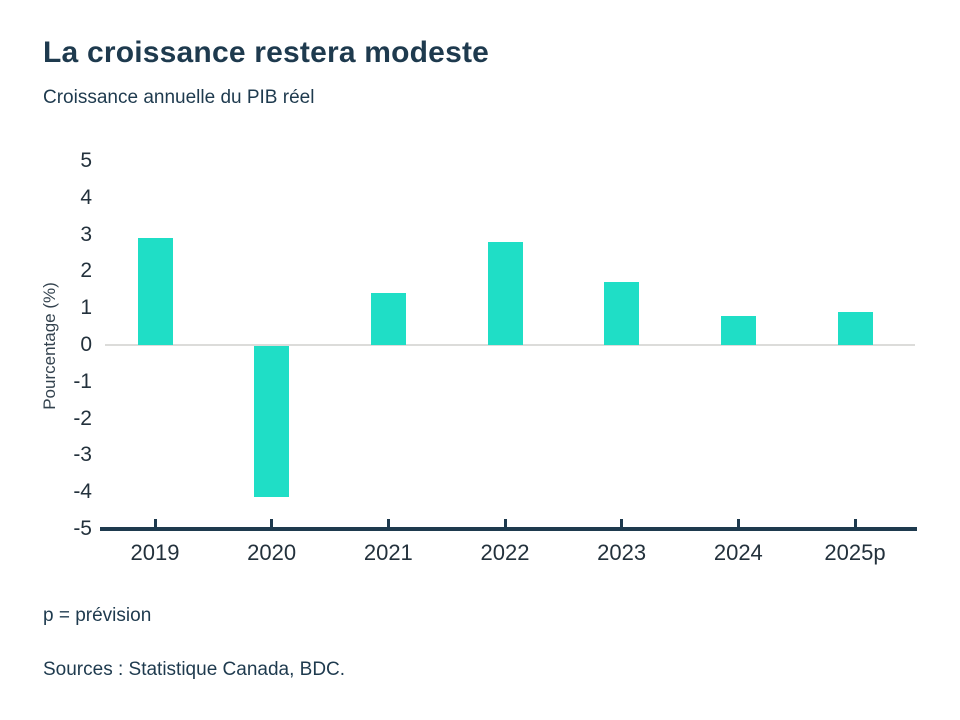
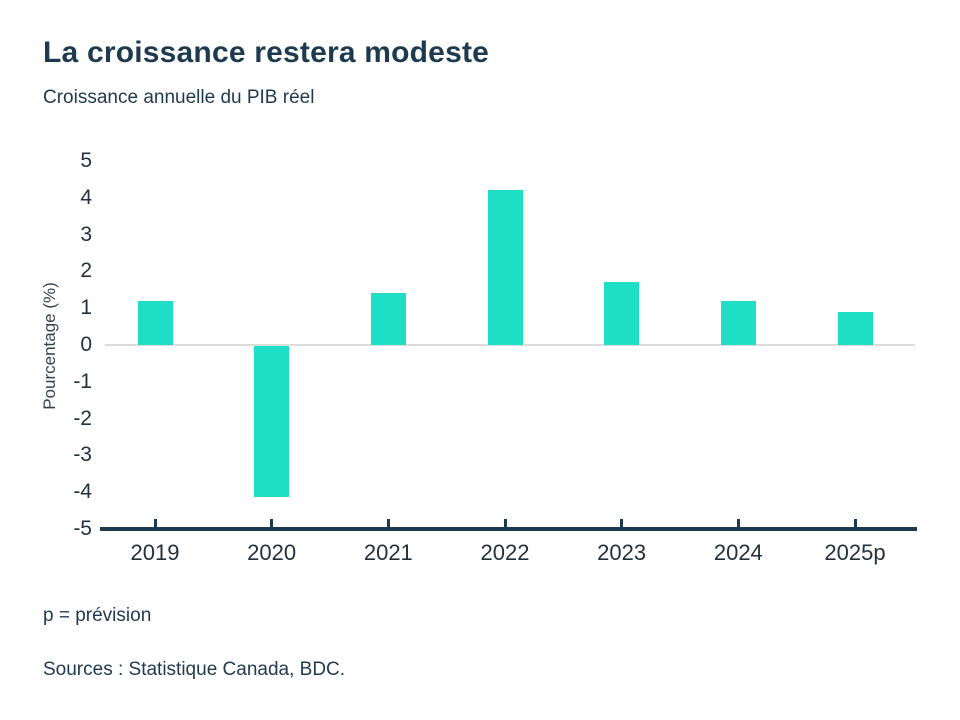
2019: 2.9 -> 1.2
2022: 2.8 -> 4.2
2024: 0.8 -> 1.2
